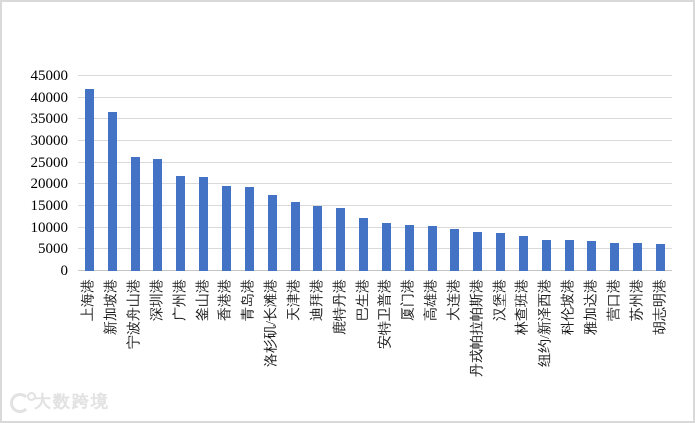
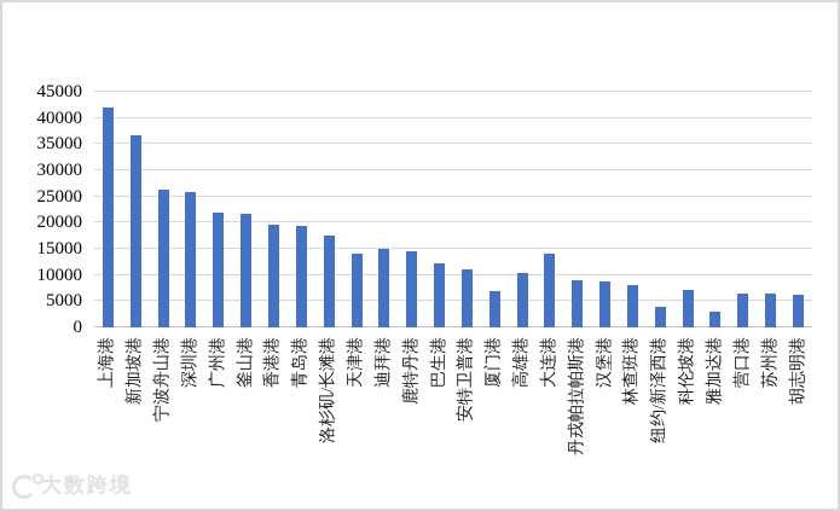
天津港: 16000 -> 14000
厦门港: 11000 -> 7000
大连港: 10000 -> 14000
纽约/新泽西港: 7000 -> 4000
雅加达港: 7000 -> 3000
